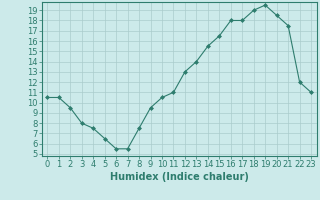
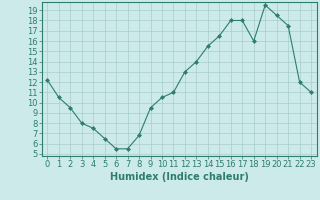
0: 10.5 -> 12.2
8: 7.5 -> 6.8
18: 19.0 -> 16.0
